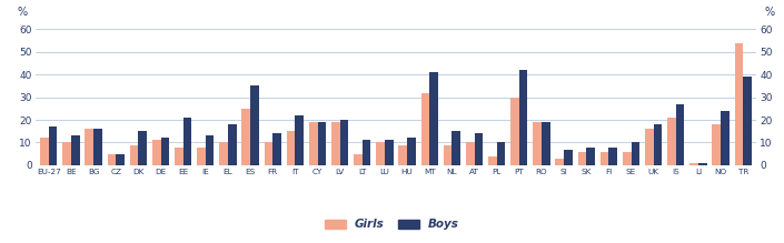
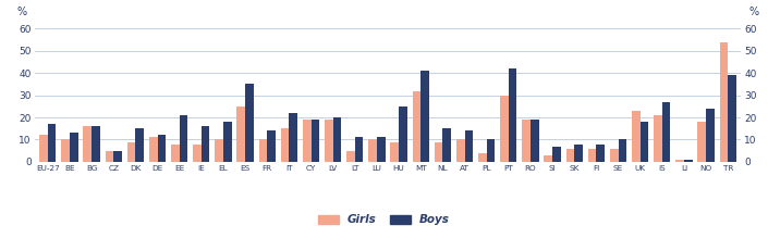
Boys/IE: 13 -> 16
Boys/HU: 12 -> 25
Girls/UK: 16 -> 23
